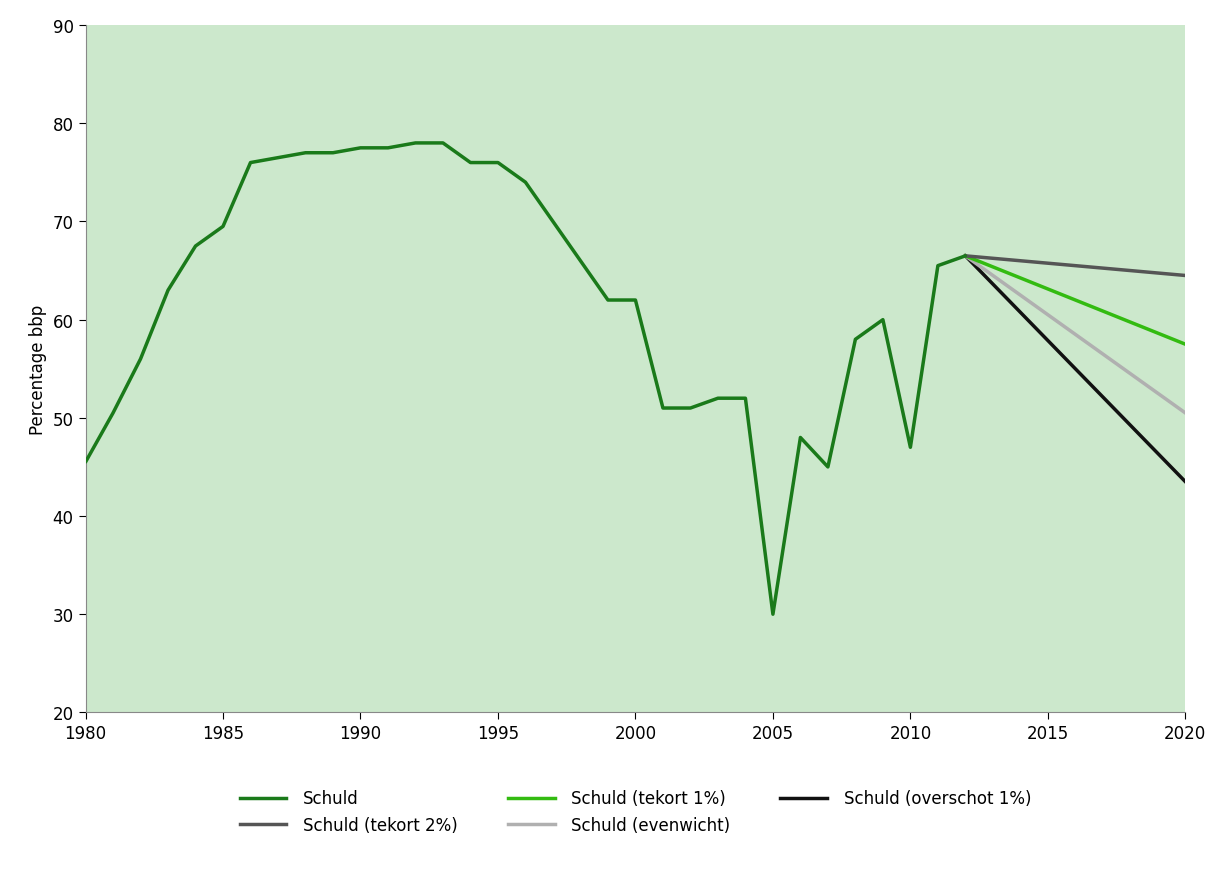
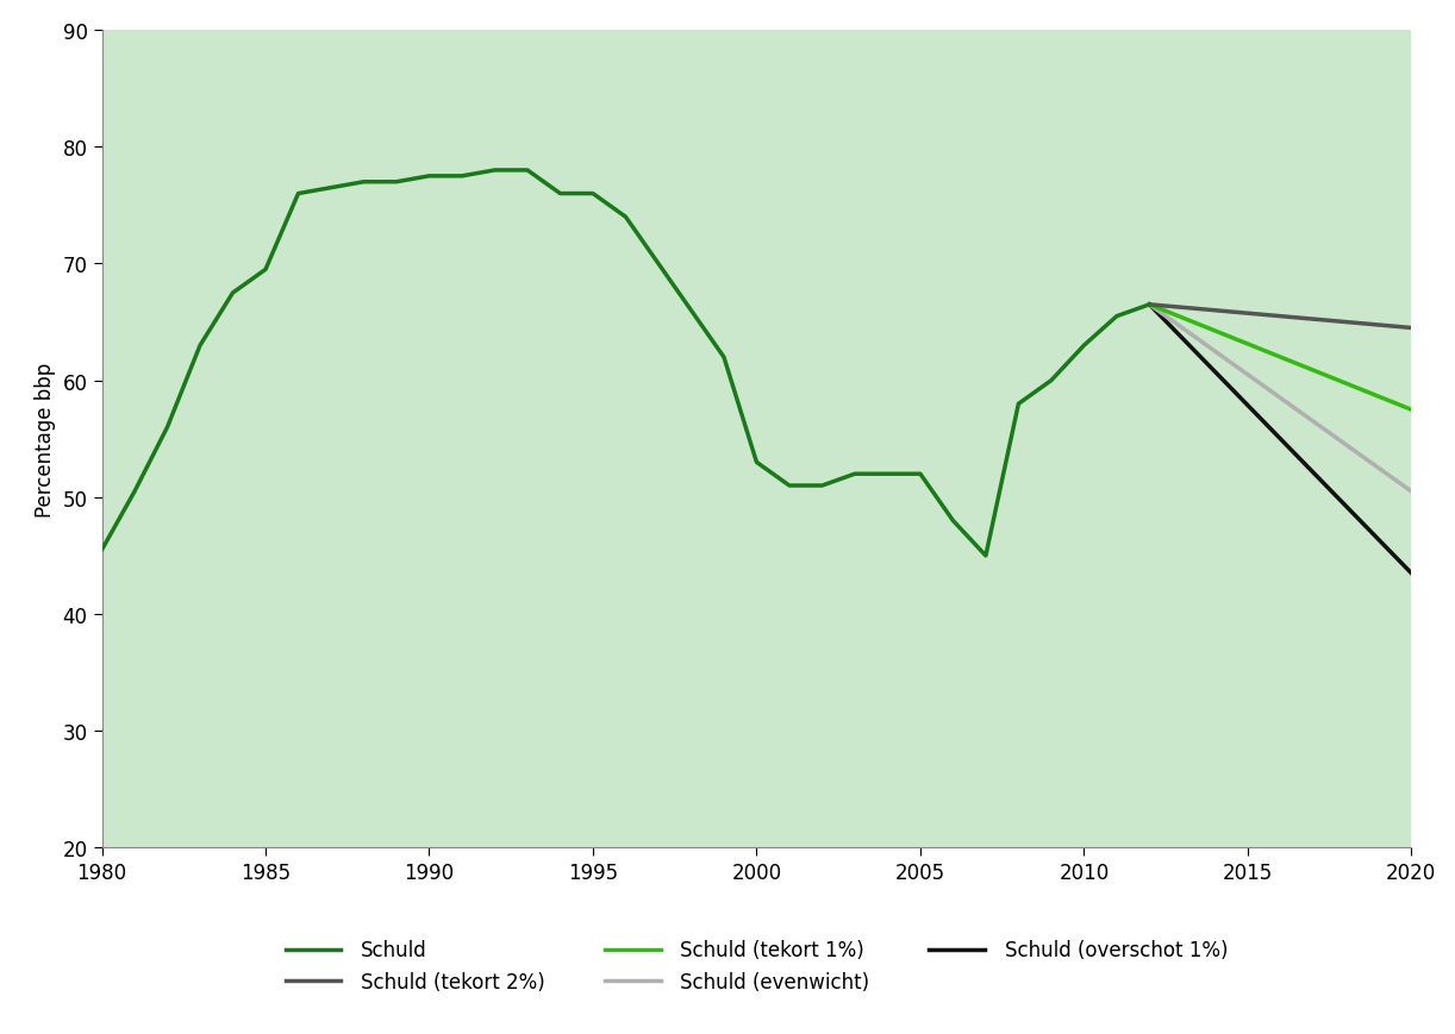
2000: 62.0 -> 53.0
2005: 30.0 -> 52.0
2010: 47.0 -> 63.0
